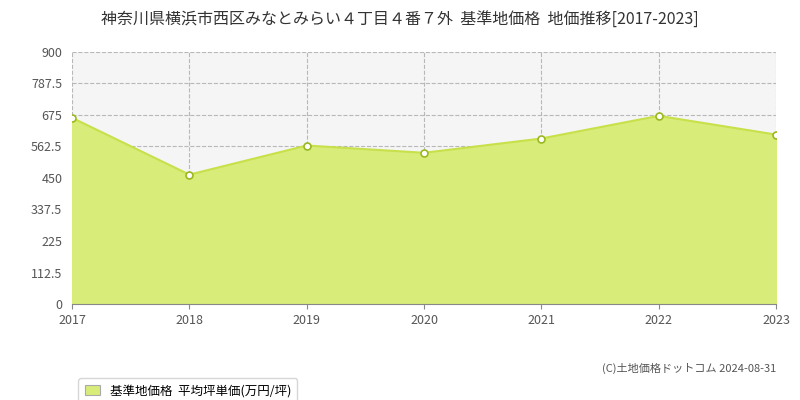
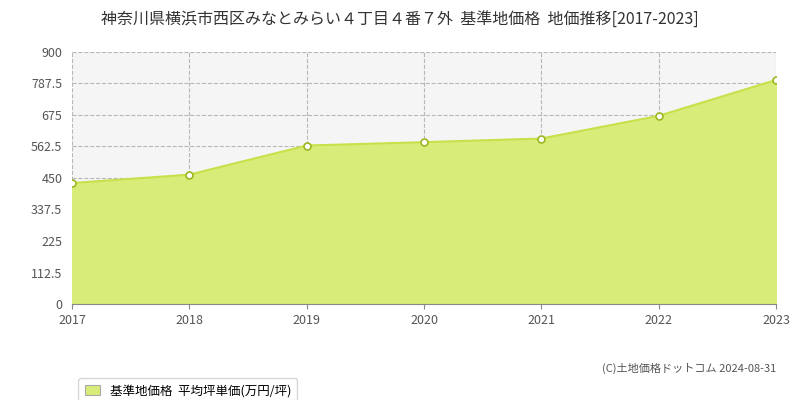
2017: 665 -> 432
2020: 540 -> 578
2023: 605 -> 800
